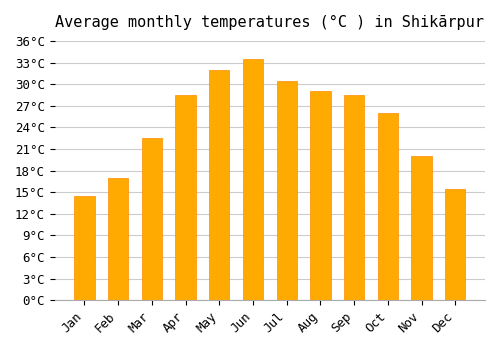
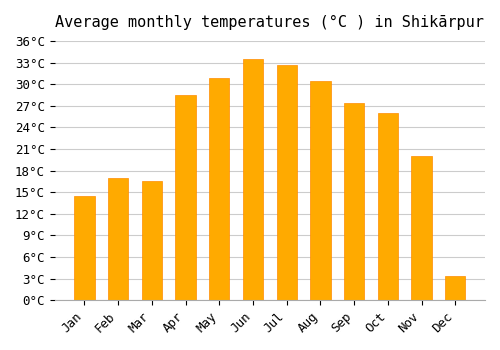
Mar: 22.5°C -> 16.6°C
May: 32.0°C -> 30.8°C
Jul: 30.5°C -> 32.6°C
Aug: 29.0°C -> 30.4°C
Sep: 28.5°C -> 27.4°C
Dec: 15.5°C -> 3.4°C
